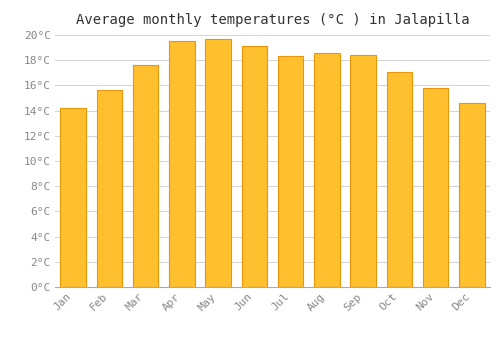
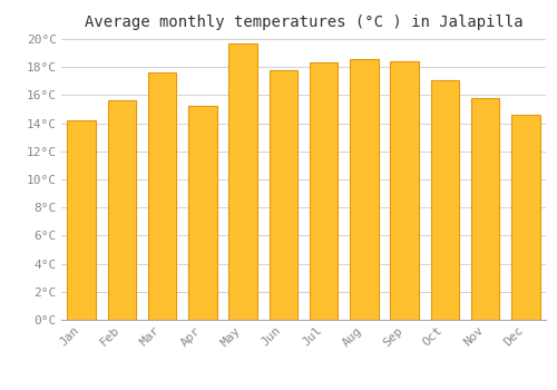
Apr: 19.5°C -> 15.2°C
Jun: 19.1°C -> 17.8°C
